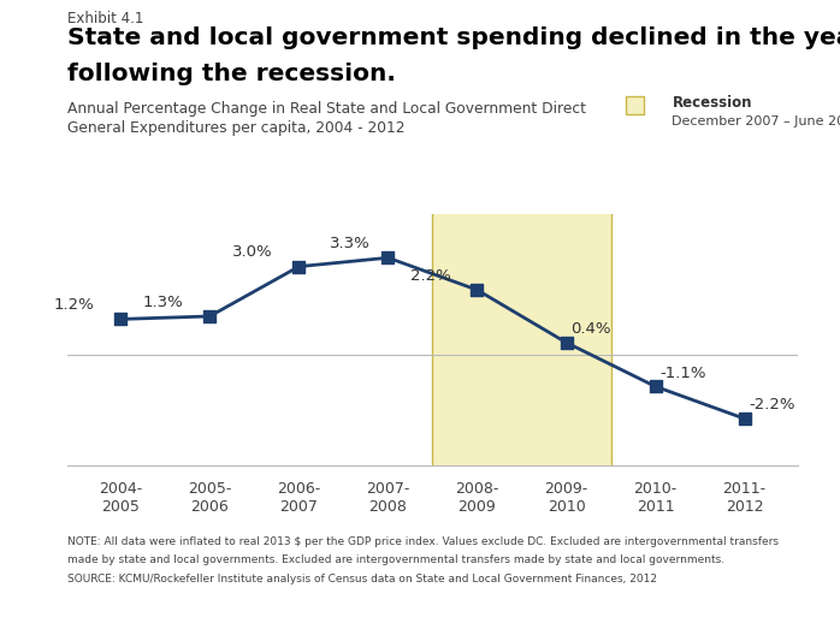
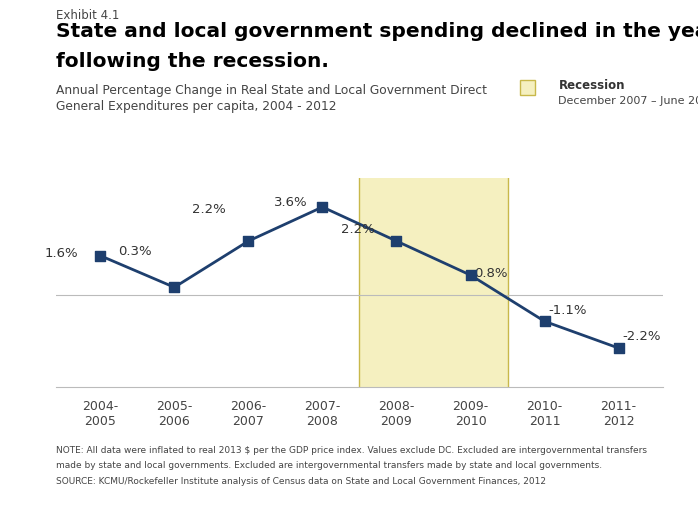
2004- 2005: 1.2% -> 1.6%
2005- 2006: 1.3% -> 0.3%
2006- 2007: 3.0% -> 2.2%
2007- 2008: 3.3% -> 3.6%
2009- 2010: 0.4% -> 0.8%
